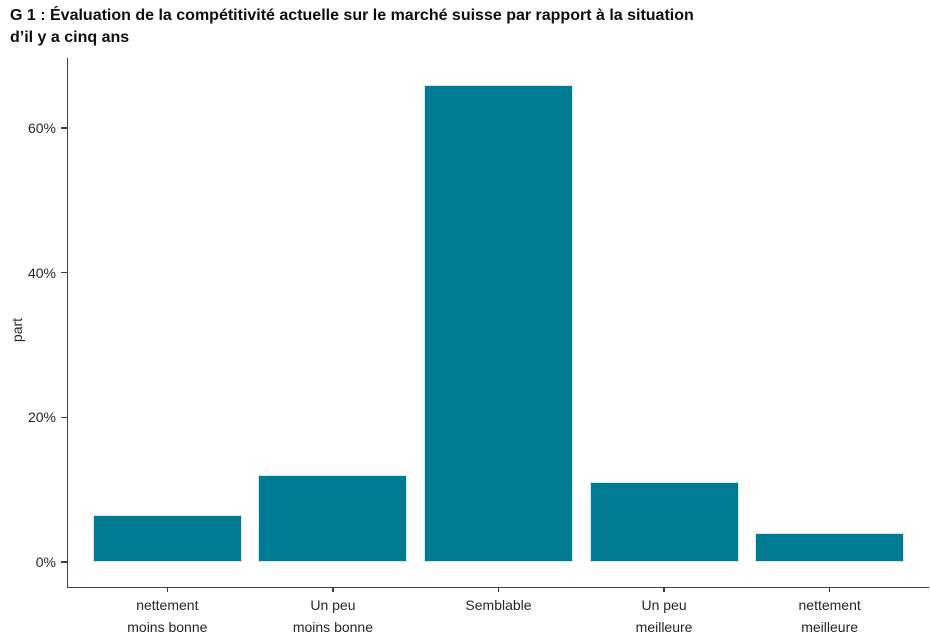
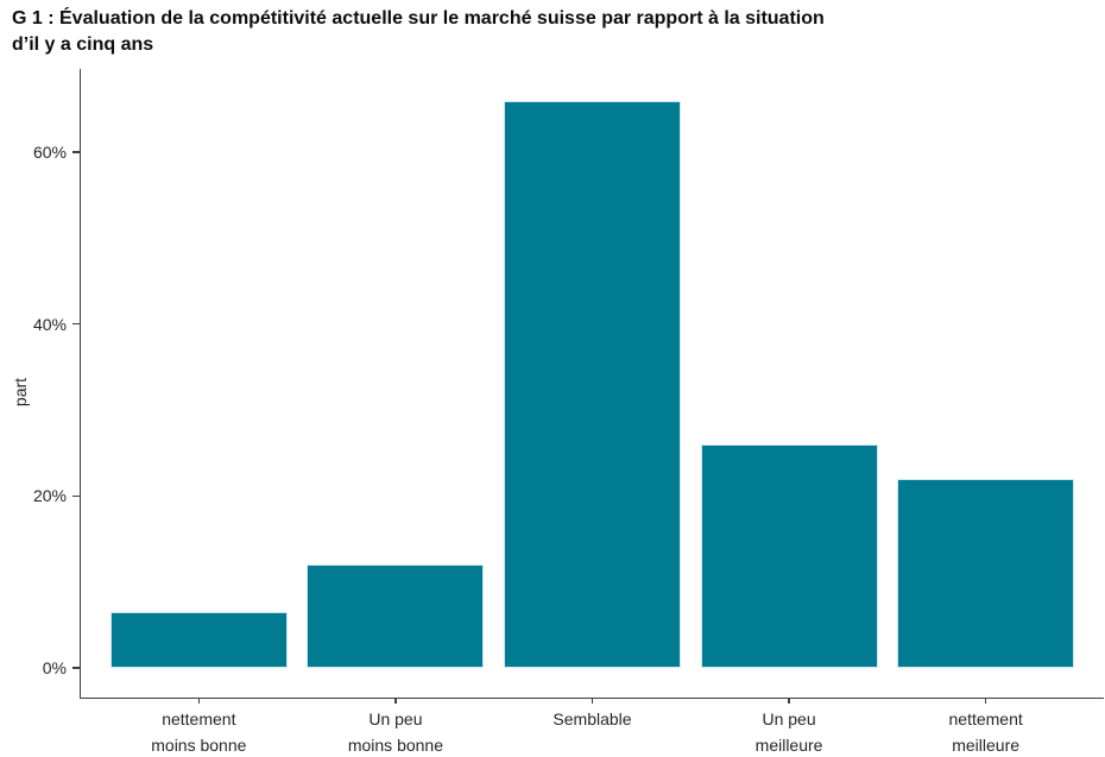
Un peu meilleure: 11% -> 26%
nettement meilleure: 4% -> 22%
